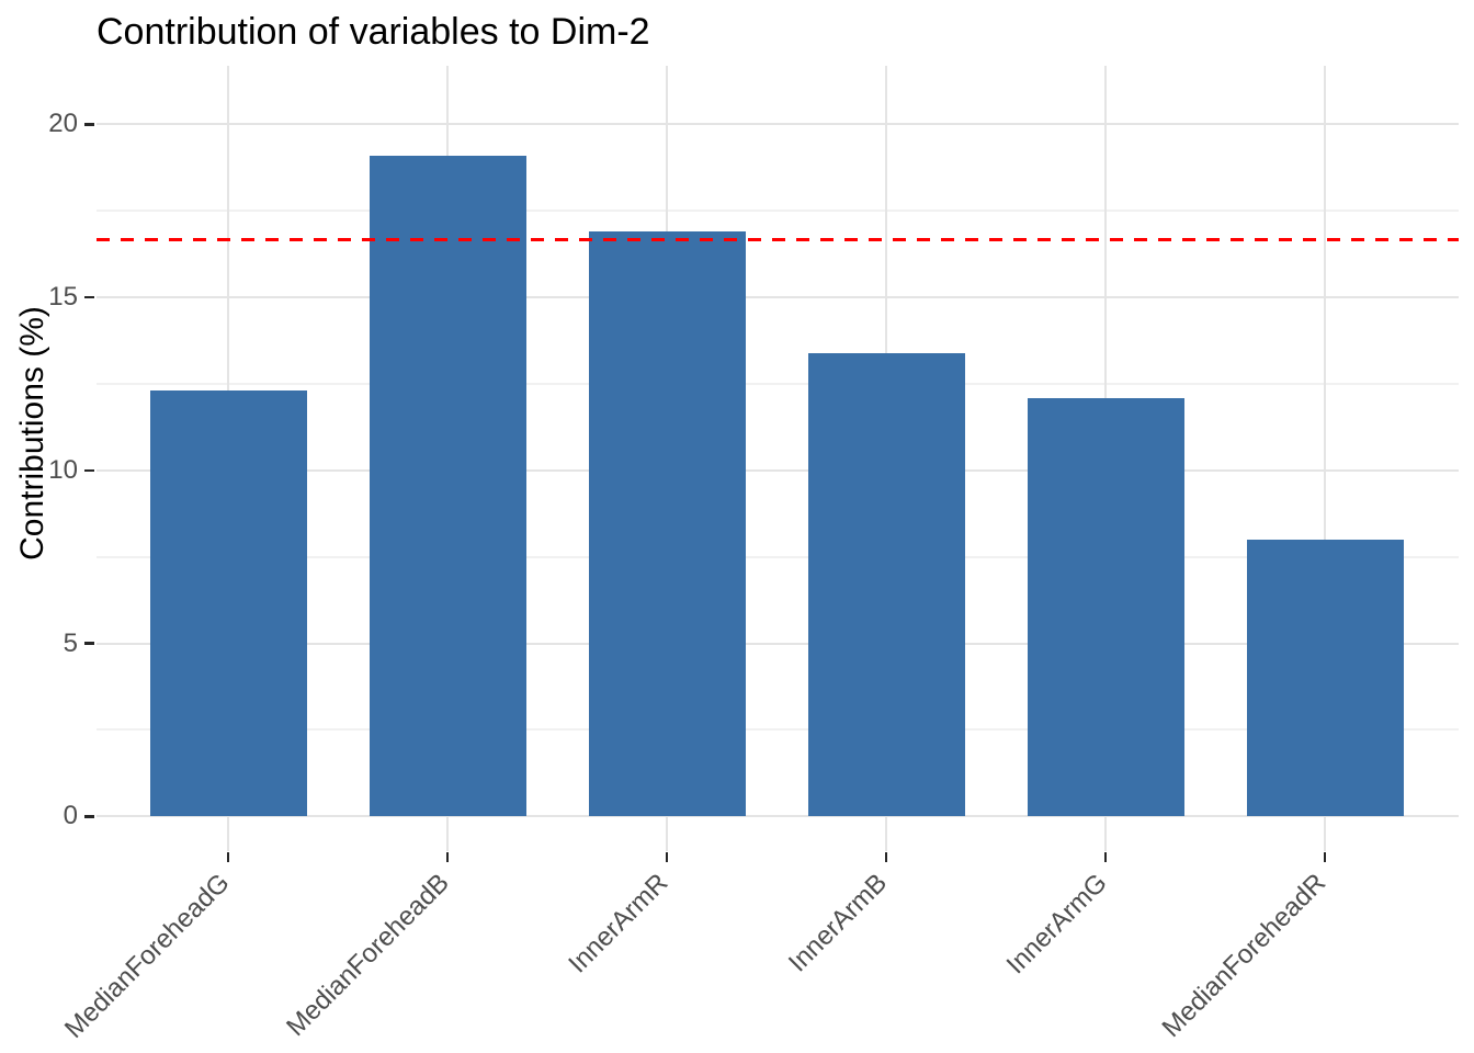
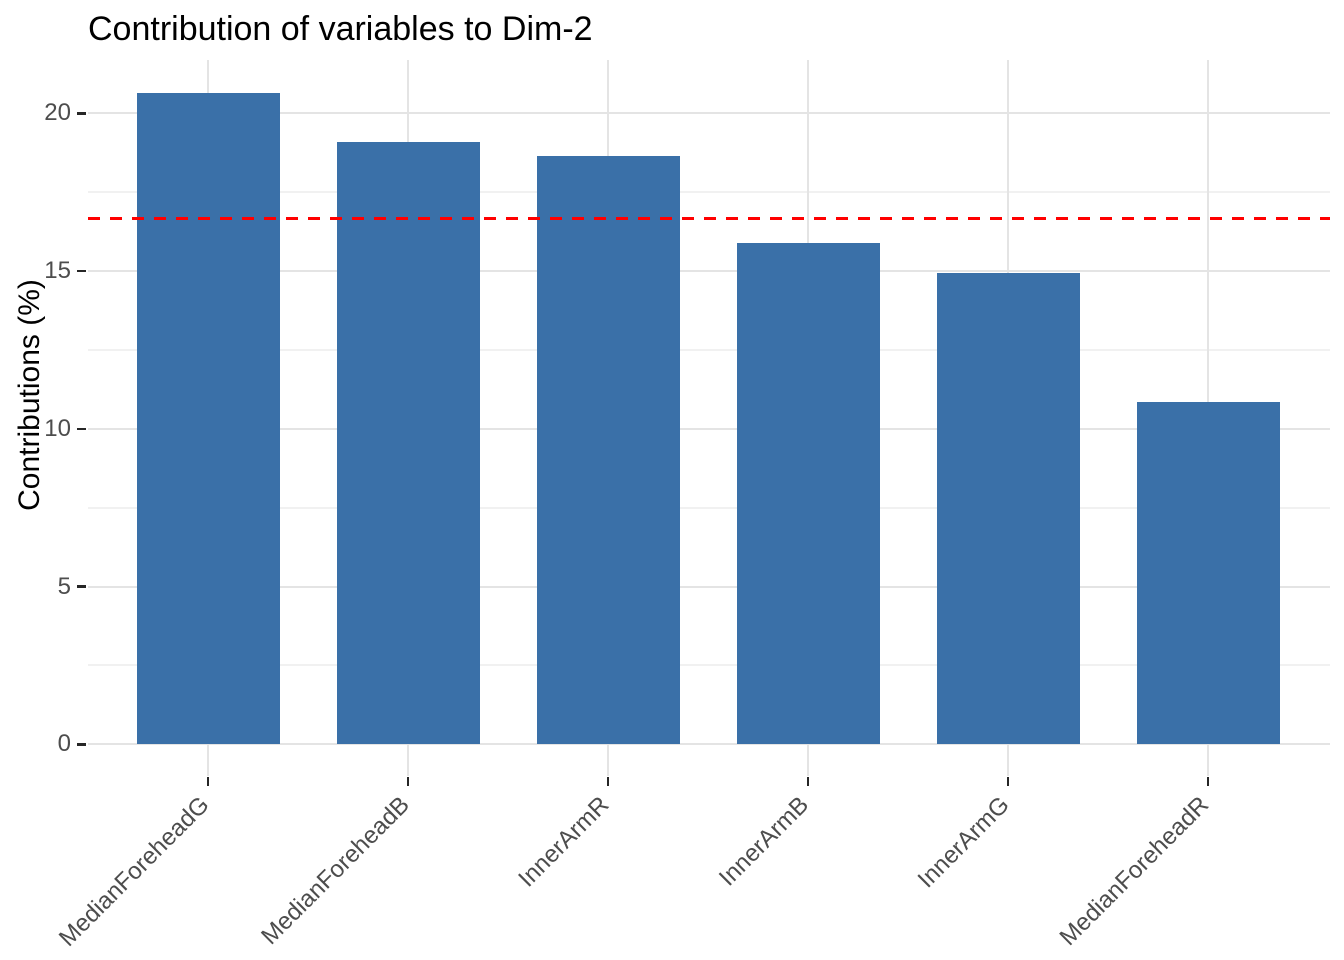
MedianForeheadG: 12.3 -> 20.6
InnerArmR: 16.9 -> 18.6
InnerArmB: 13.4 -> 15.9
InnerArmG: 12.1 -> 14.9
MedianForeheadR: 8.0 -> 10.8
